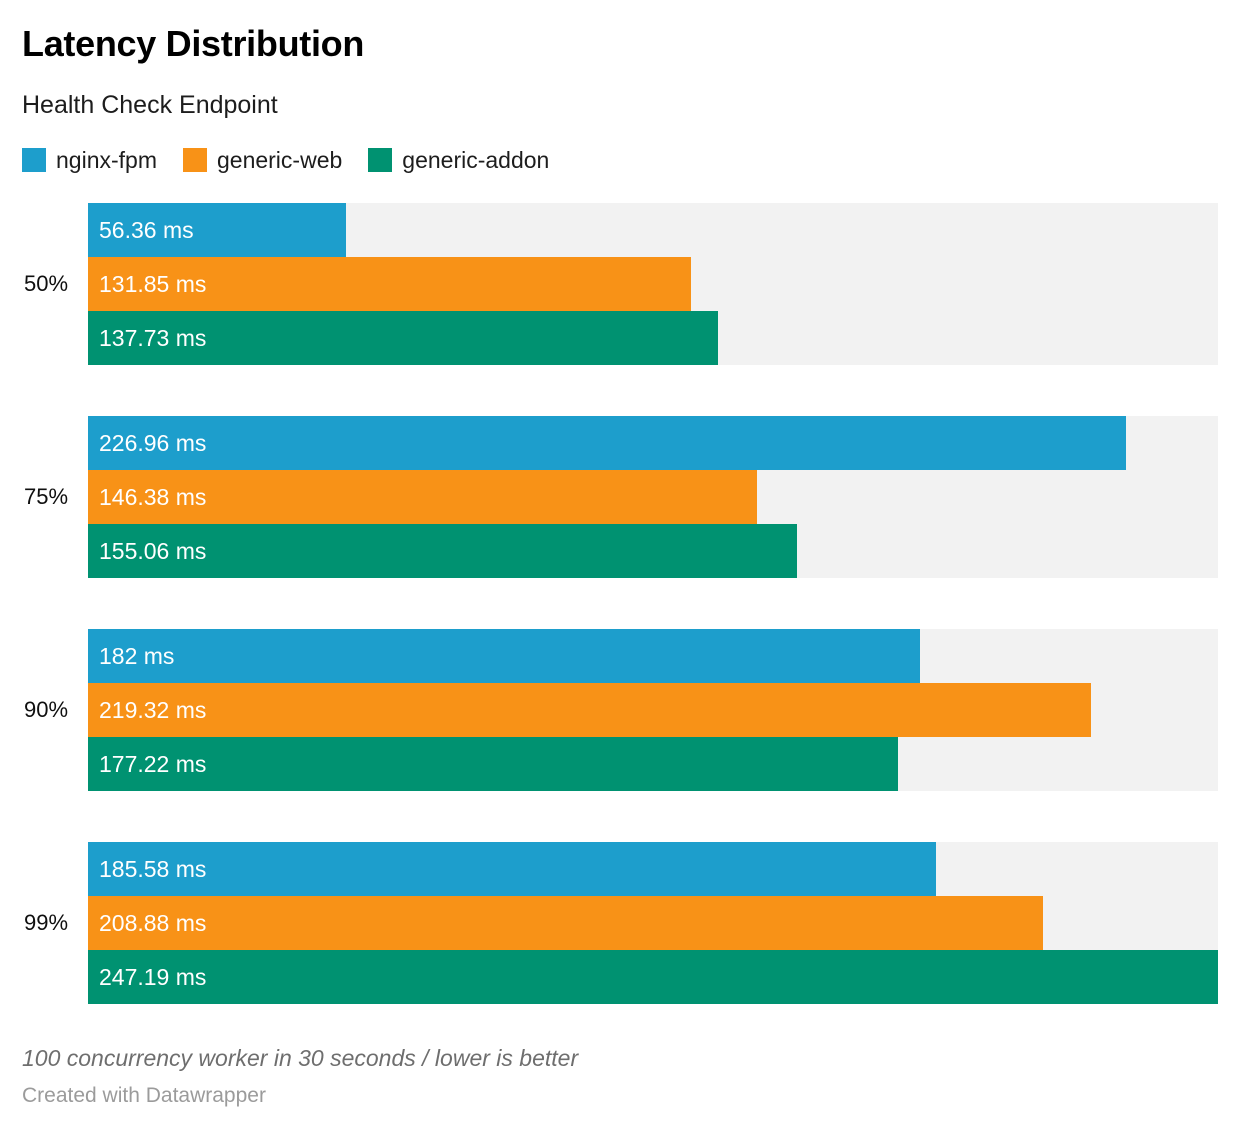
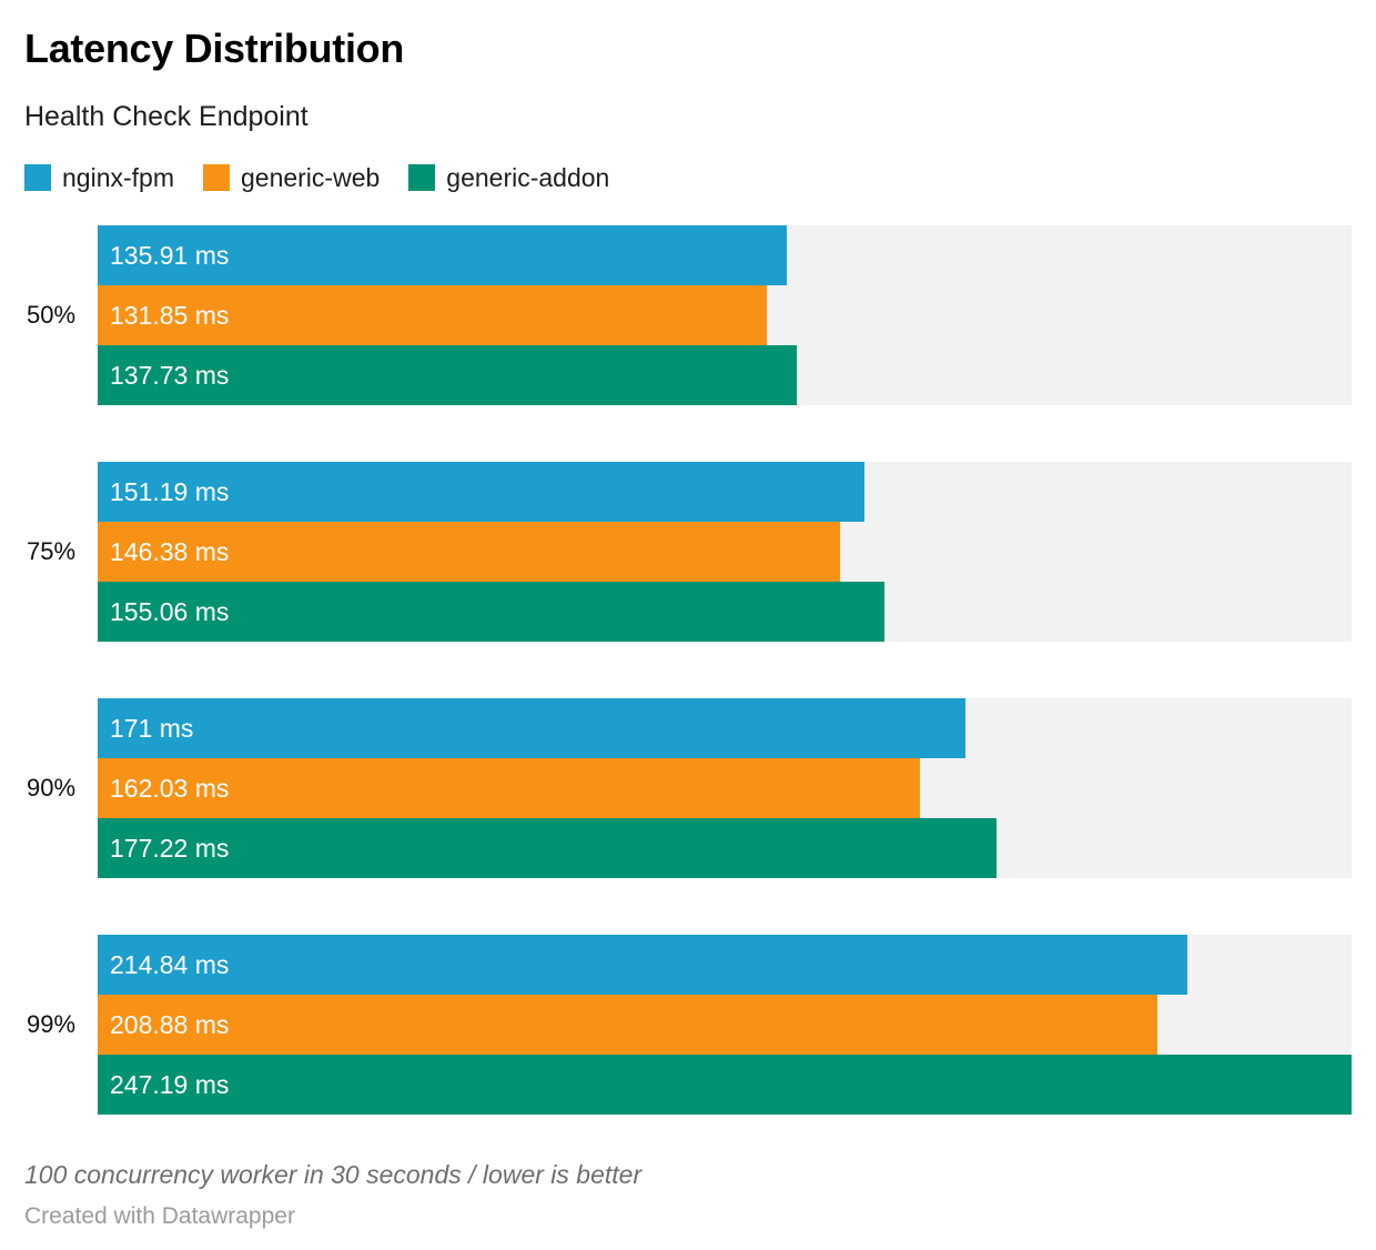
nginx-fpm/50%: 56.36 -> 135.91
nginx-fpm/75%: 226.96 -> 151.19
nginx-fpm/90%: 182 -> 171
generic-web/90%: 219.32 -> 162.03
nginx-fpm/99%: 185.58 -> 214.84
